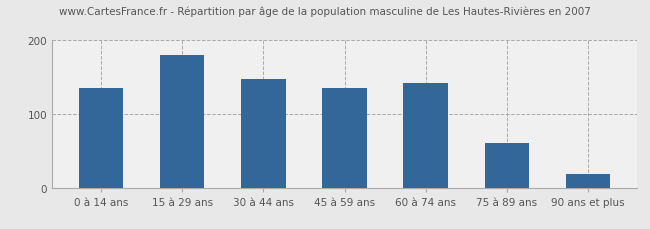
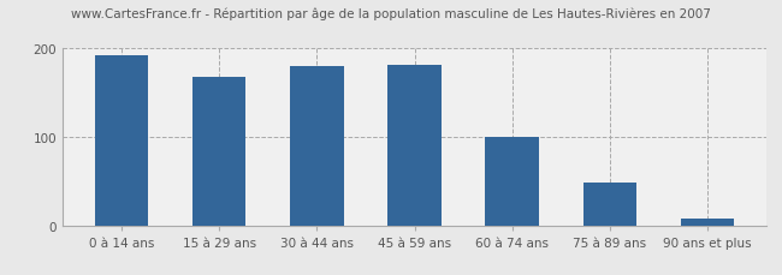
0 à 14 ans: 136 -> 192
15 à 29 ans: 180 -> 168
30 à 44 ans: 148 -> 180
45 à 59 ans: 136 -> 182
60 à 74 ans: 142 -> 100
75 à 89 ans: 60 -> 48
90 ans et plus: 18 -> 7
